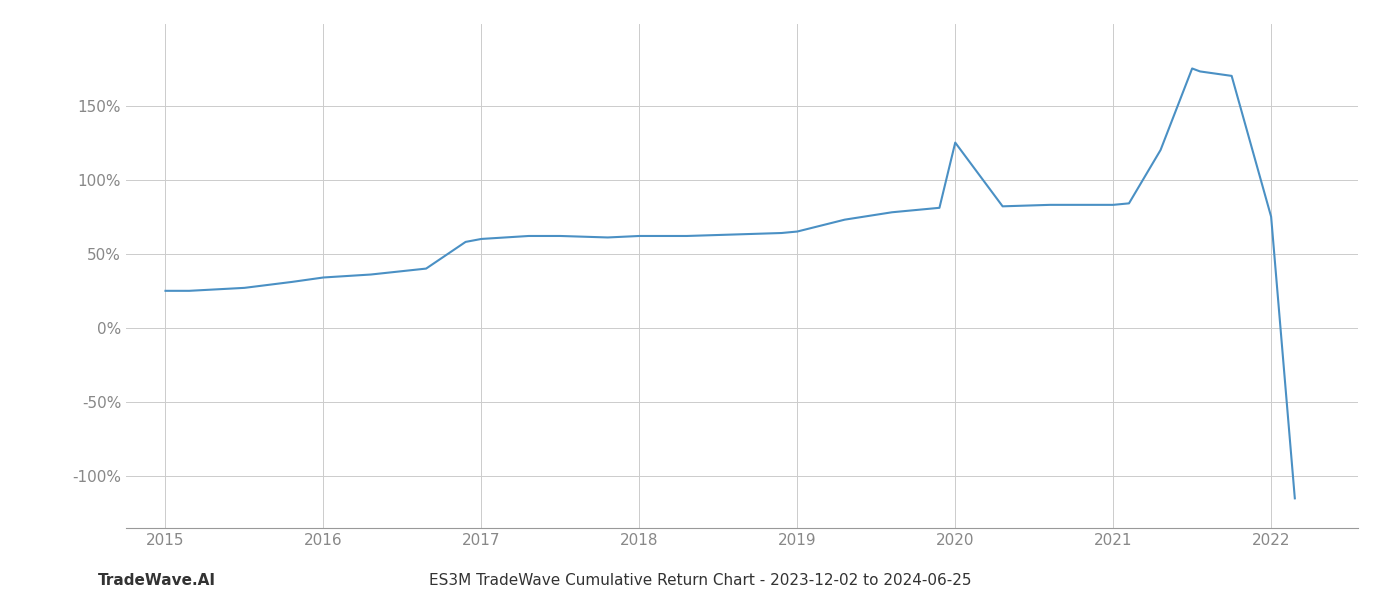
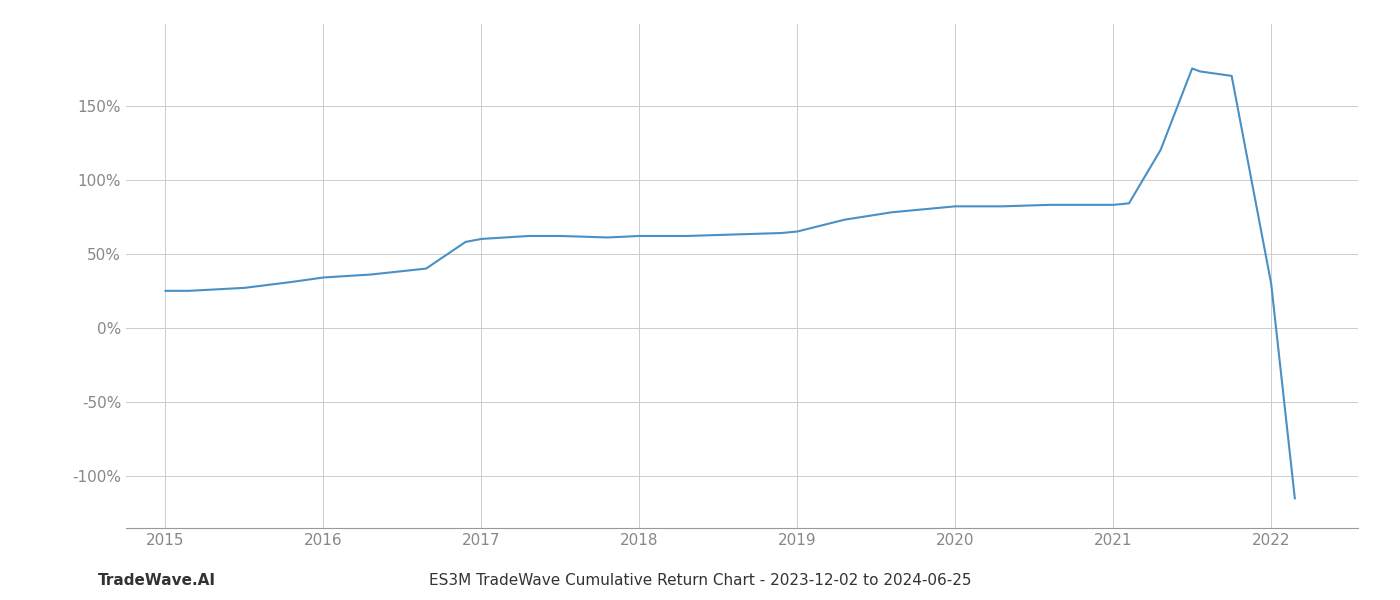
2020: 125% -> 82%
2022: 75% -> 30%
